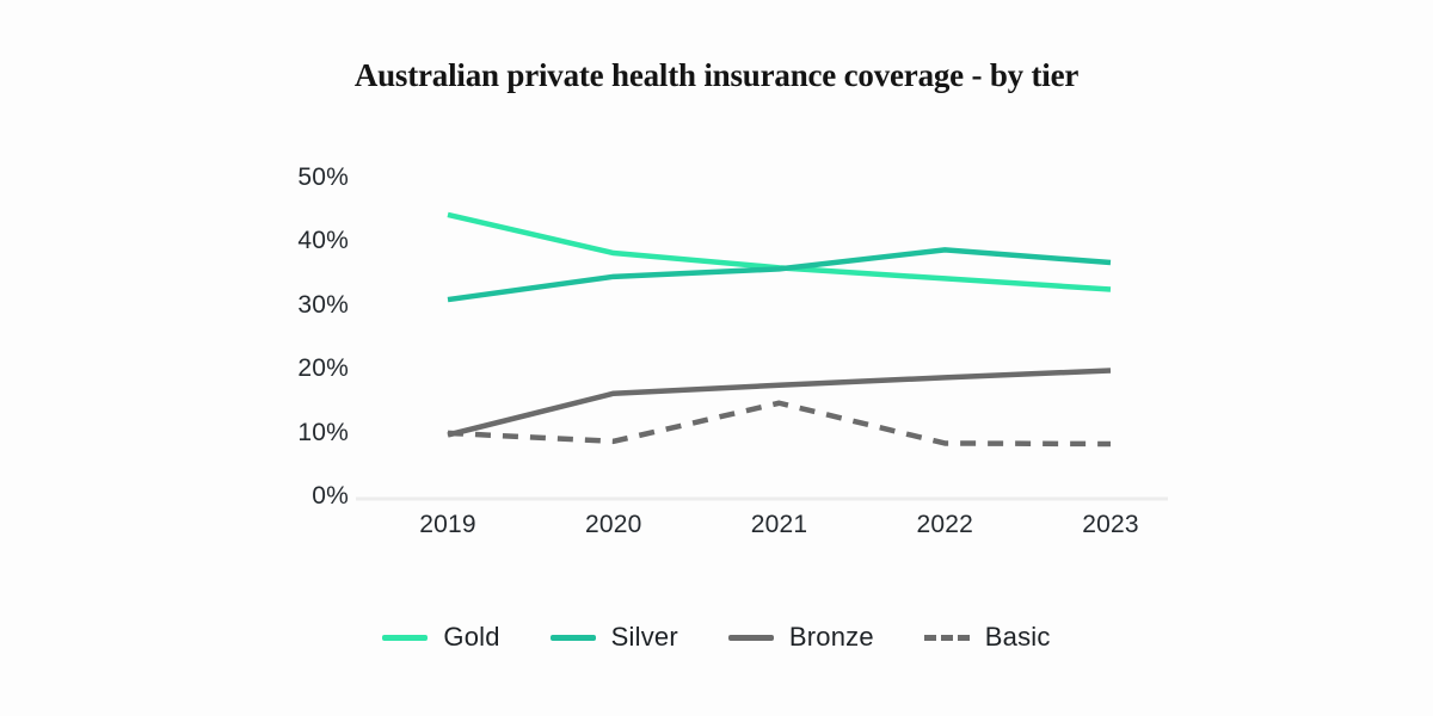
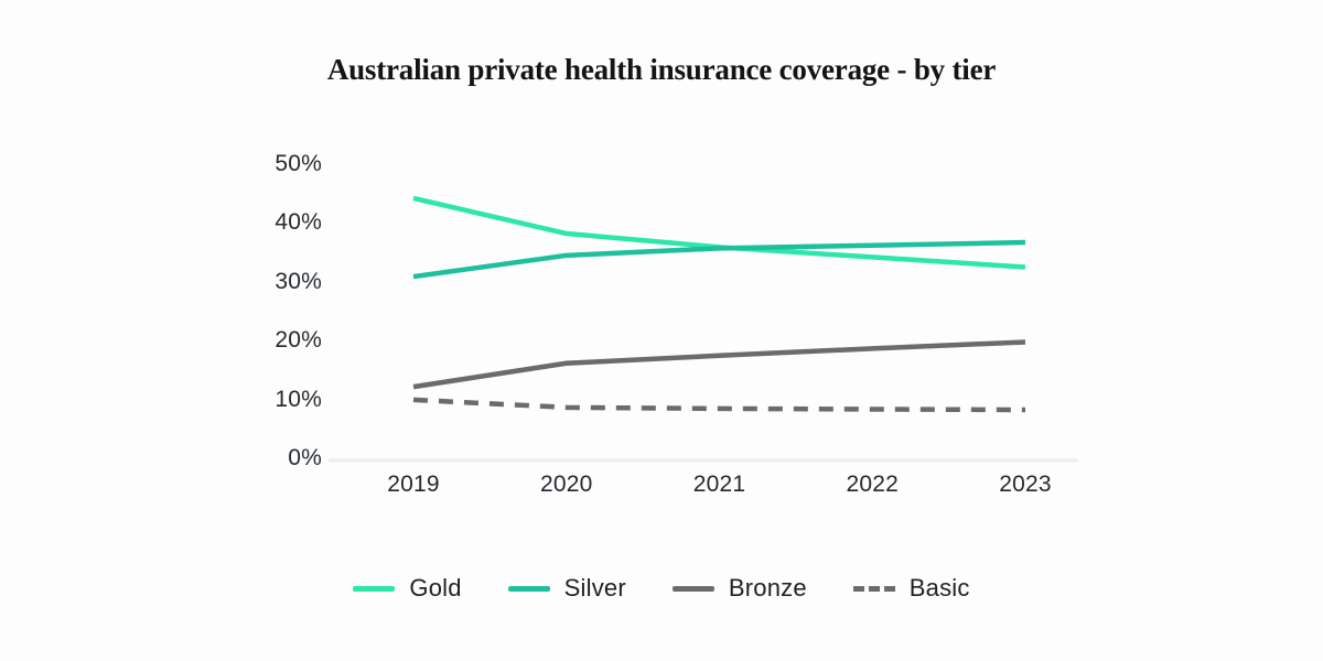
Bronze/2019: 10% -> 12%
Basic/2021: 15% -> 9%
Silver/2022: 39% -> 36%
